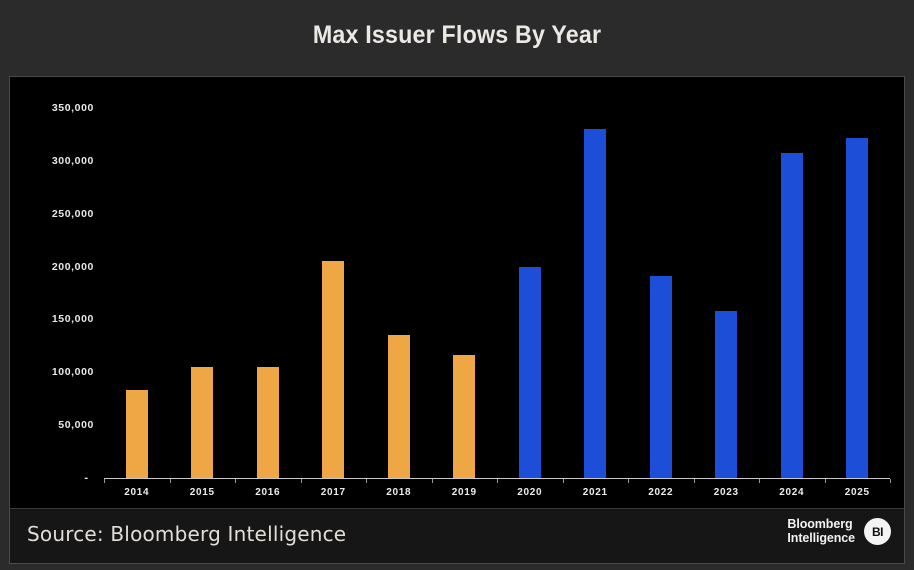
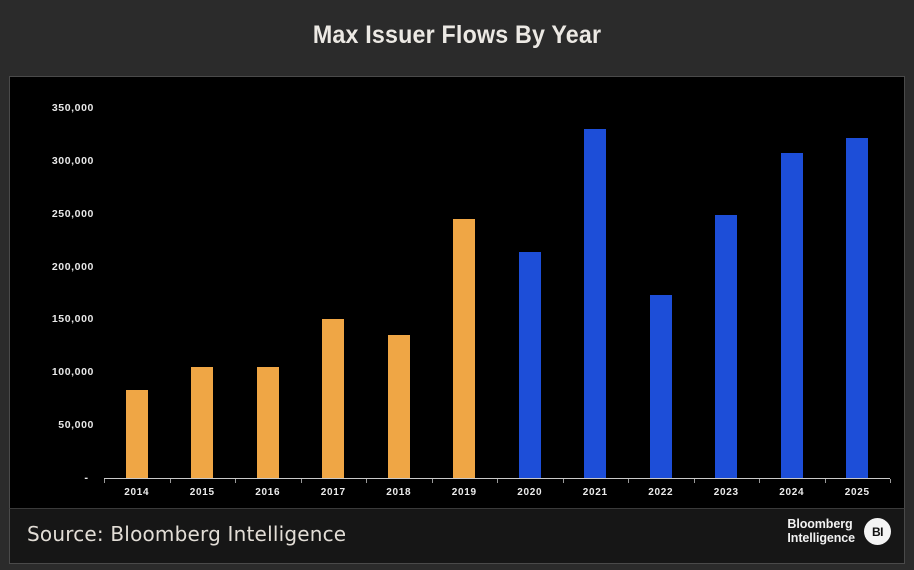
2017: 205000 -> 150000
2019: 116000 -> 245000
2020: 200000 -> 214000
2022: 191000 -> 173000
2023: 158000 -> 249000
